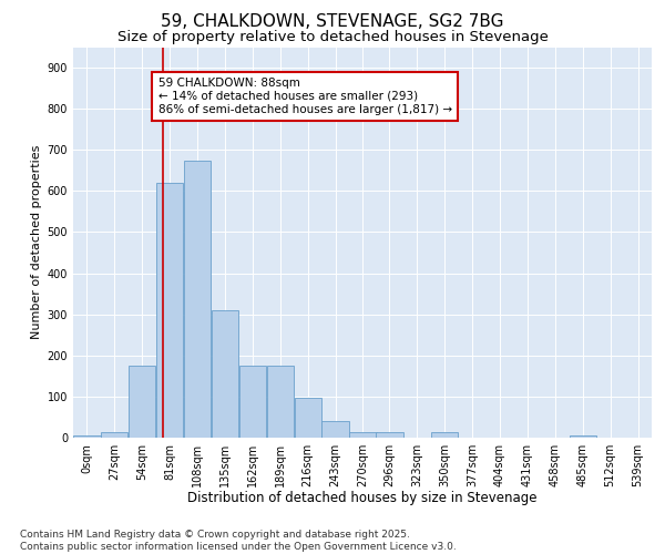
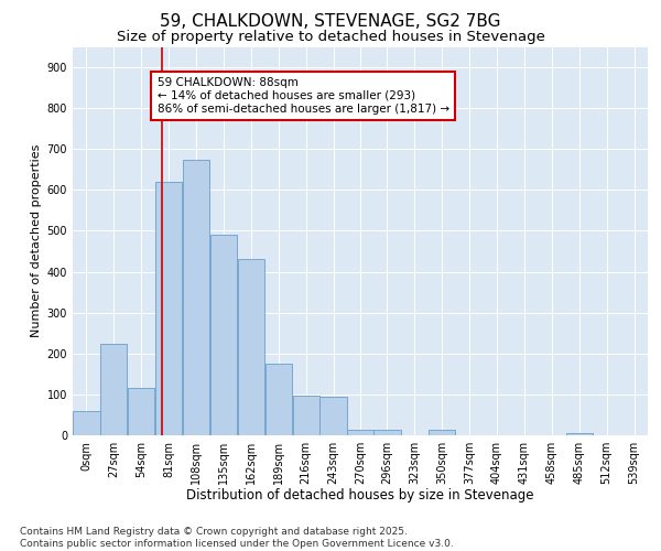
0sqm: 5 -> 60
27sqm: 13 -> 225
54sqm: 175 -> 115
135sqm: 310 -> 490
162sqm: 175 -> 430
243sqm: 40 -> 95
